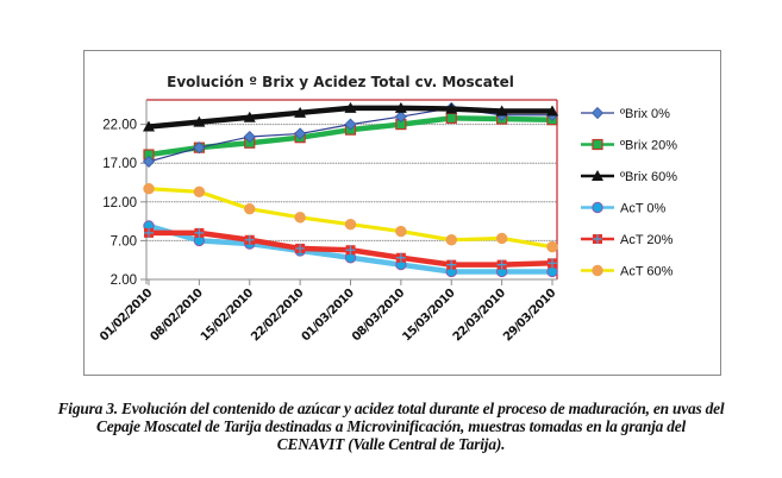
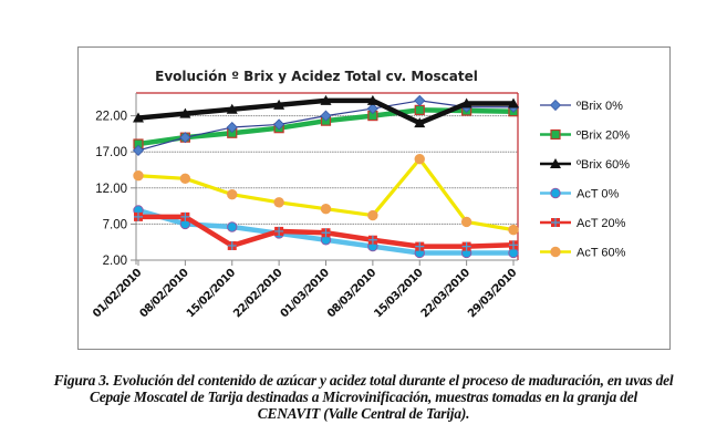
AcT 20%/15/02/2010: 7 -> 4
ºBrix 60%/15/03/2010: 24 -> 21
AcT 60%/15/03/2010: 7 -> 16
